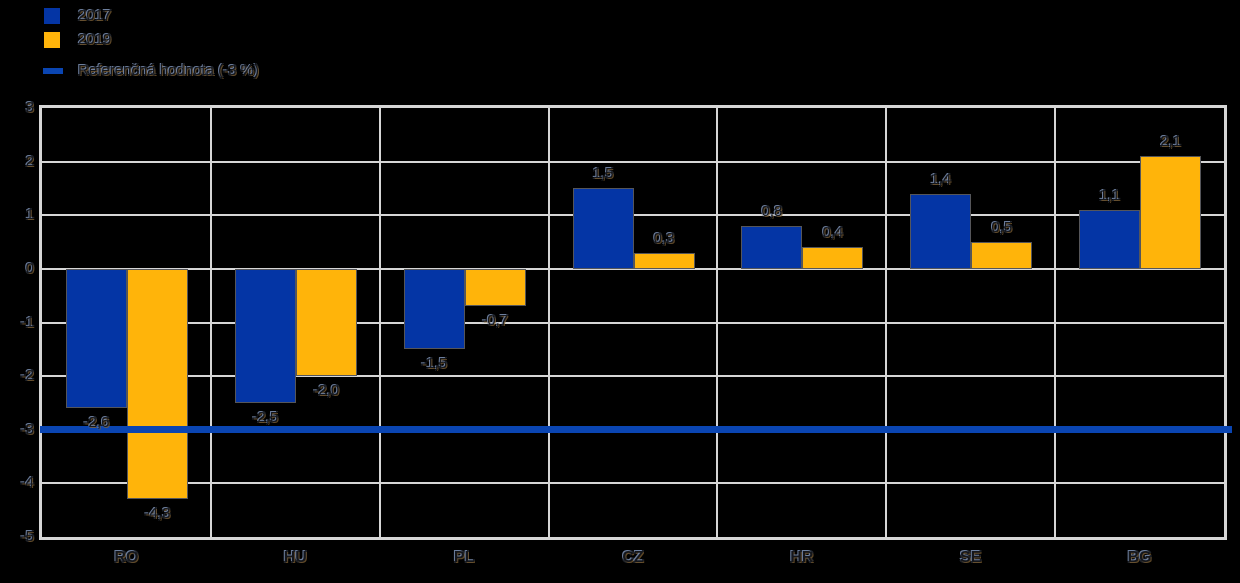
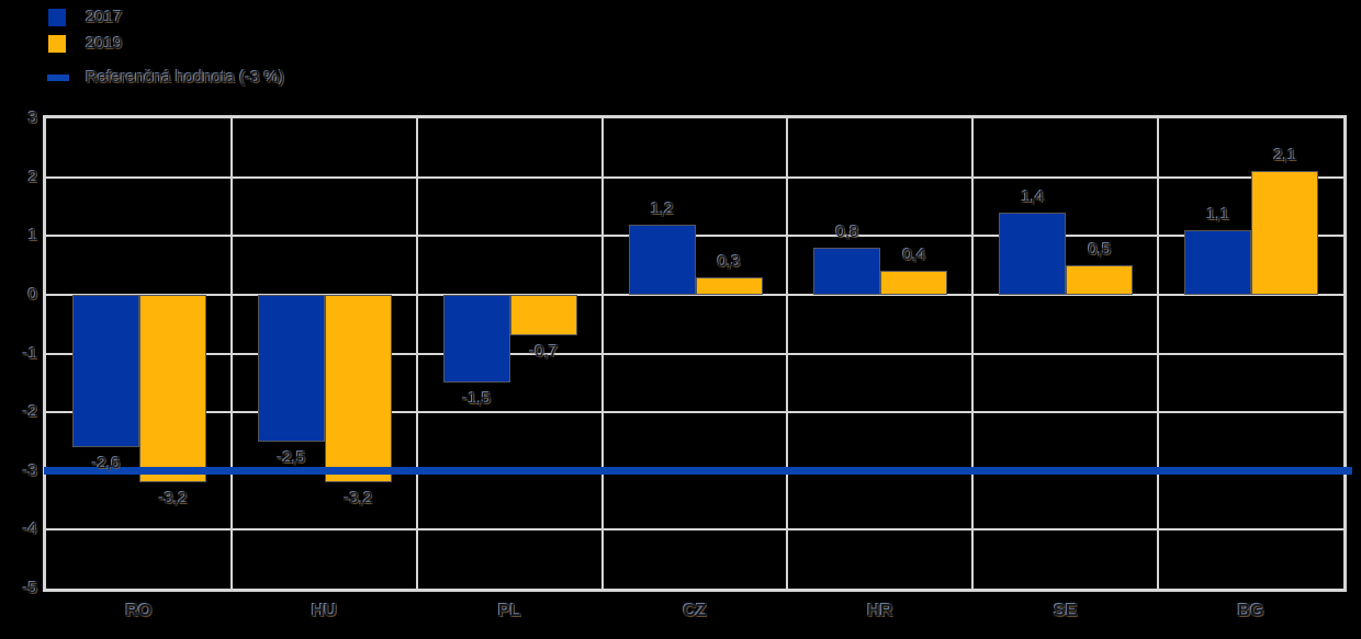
2019/RO: -4,3 -> -3,2
2019/HU: -2,0 -> -3,2
2017/CZ: 1,5 -> 1,2
